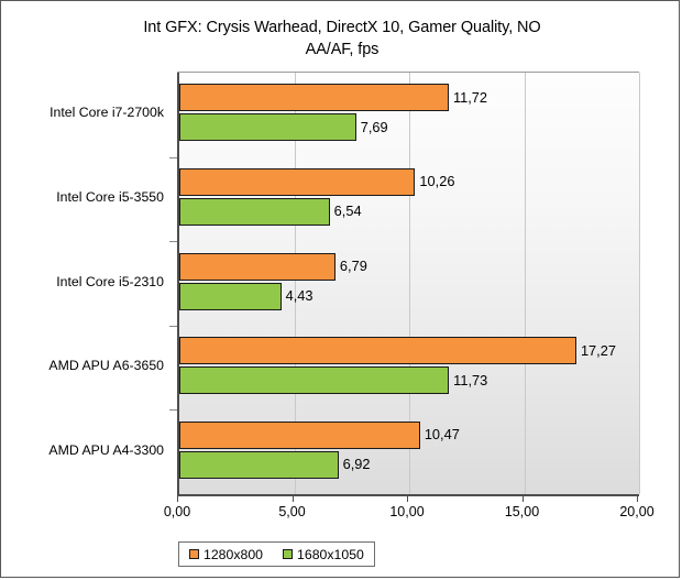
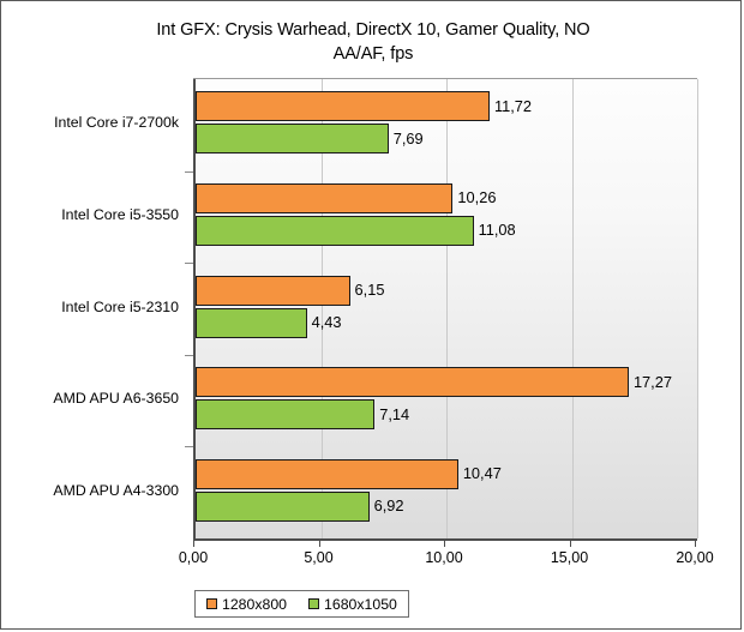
1680x1050/Intel Core i5-3550: 6,54 -> 11,08
1280x800/Intel Core i5-2310: 6,79 -> 6,15
1680x1050/AMD APU A6-3650: 11,73 -> 7,14
